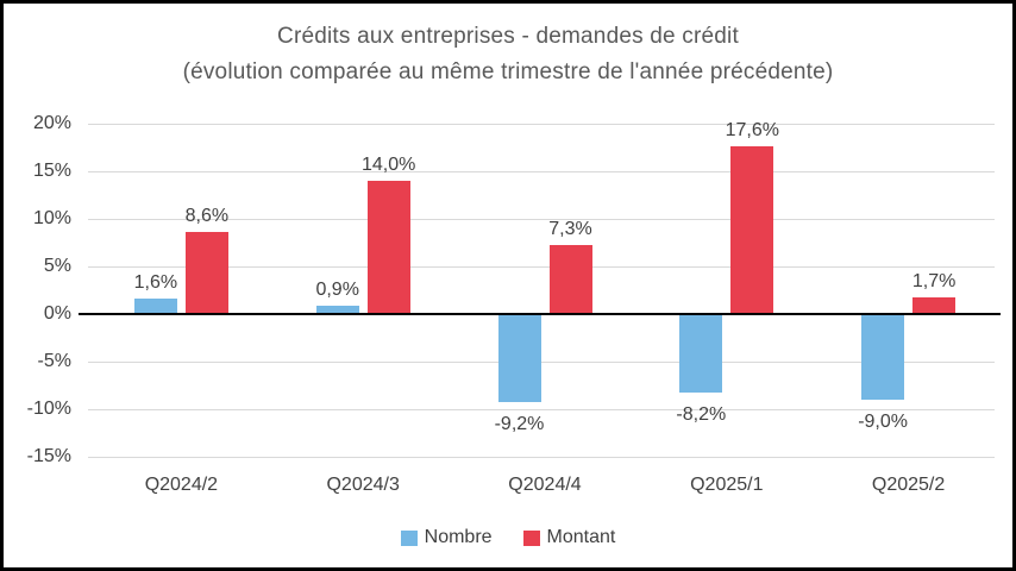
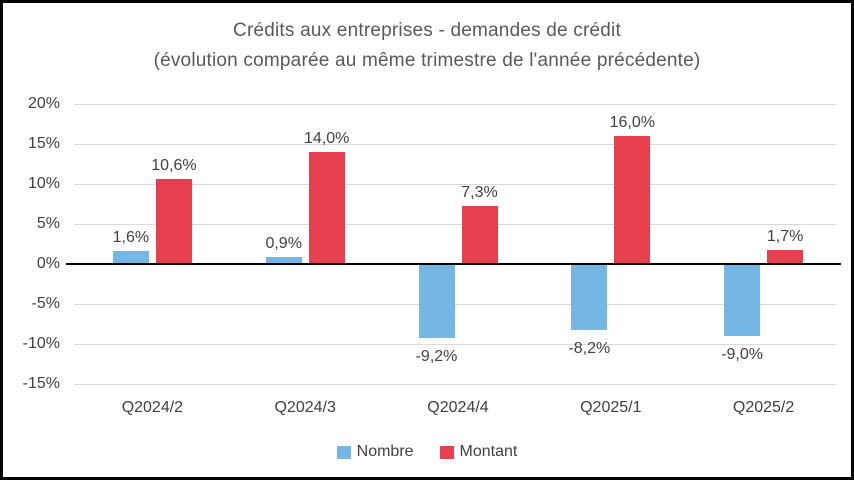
Montant/Q2024/2: 8,6% -> 10,6%
Montant/Q2025/1: 17,6% -> 16,0%
